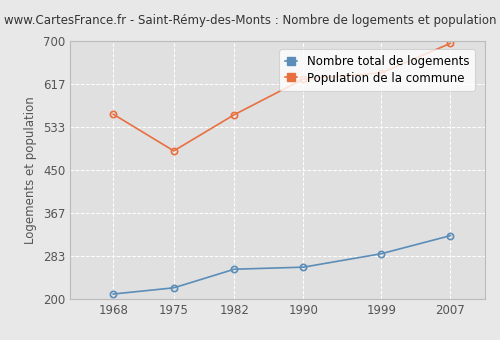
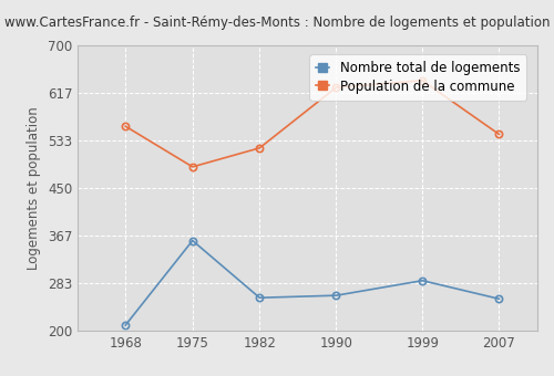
Nombre total de logements/1975: 222 -> 358
Population de la commune/1982: 557 -> 520
Nombre total de logements/2007: 323 -> 256
Population de la commune/2007: 695 -> 544
